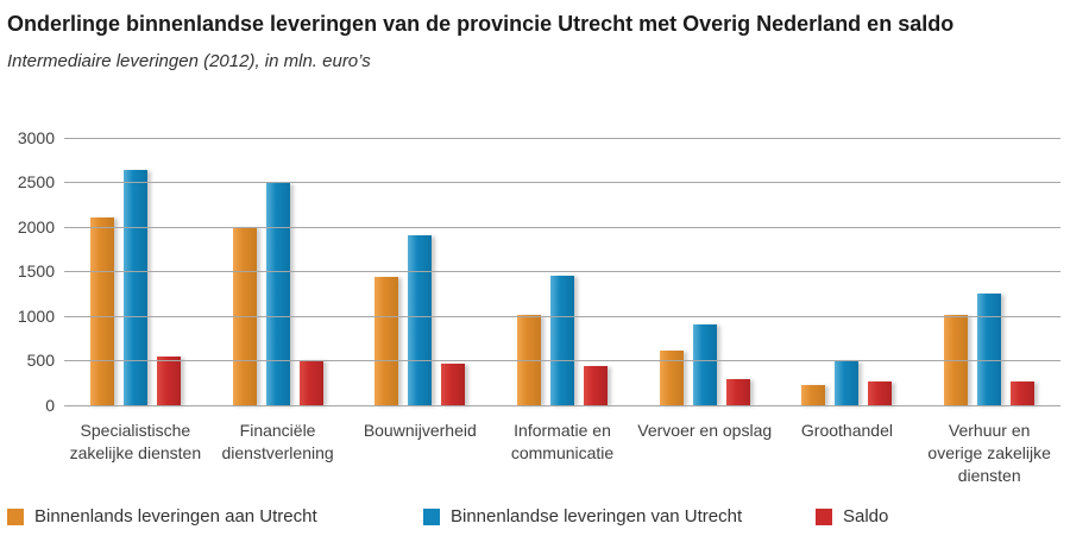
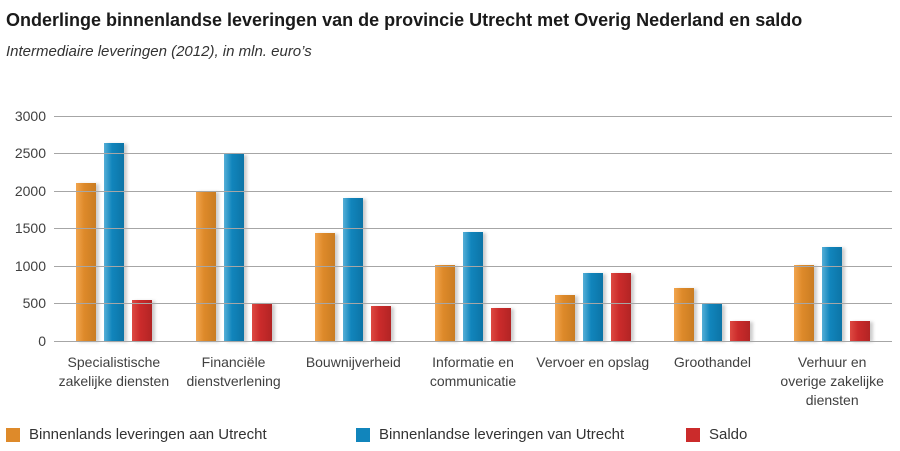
Saldo/Vervoer en opslag: 300 -> 900
Binnenlands leveringen aan Utrecht/Groothandel: 200 -> 700
